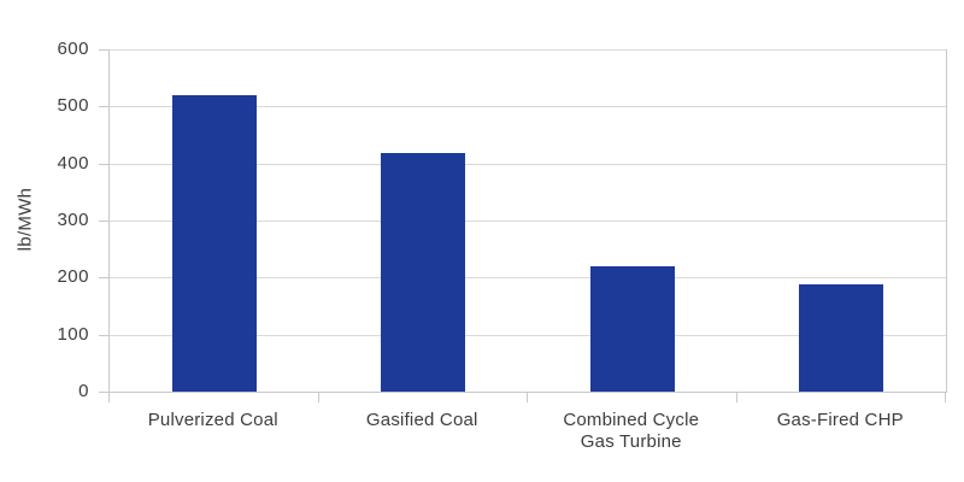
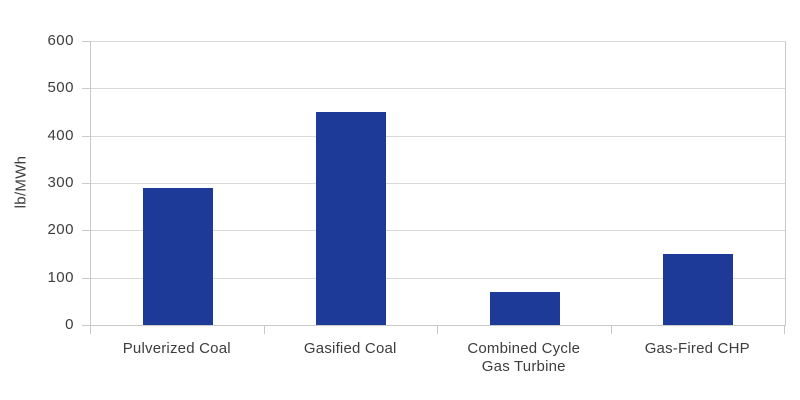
Pulverized Coal: 520 -> 290
Gasified Coal: 420 -> 450
Combined Cycle Gas Turbine: 220 -> 70
Gas-Fired CHP: 190 -> 150
